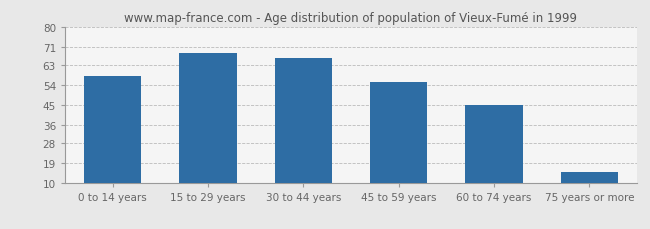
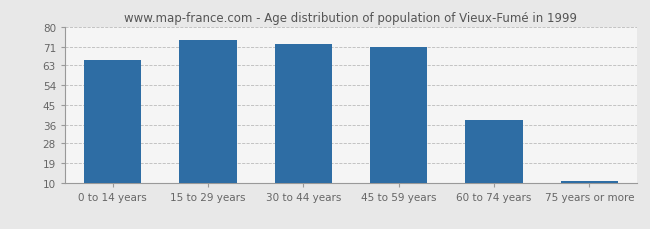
0 to 14 years: 58 -> 65
15 to 29 years: 68 -> 74
30 to 44 years: 66 -> 72
45 to 59 years: 55 -> 71
60 to 74 years: 45 -> 38
75 years or more: 15 -> 11
